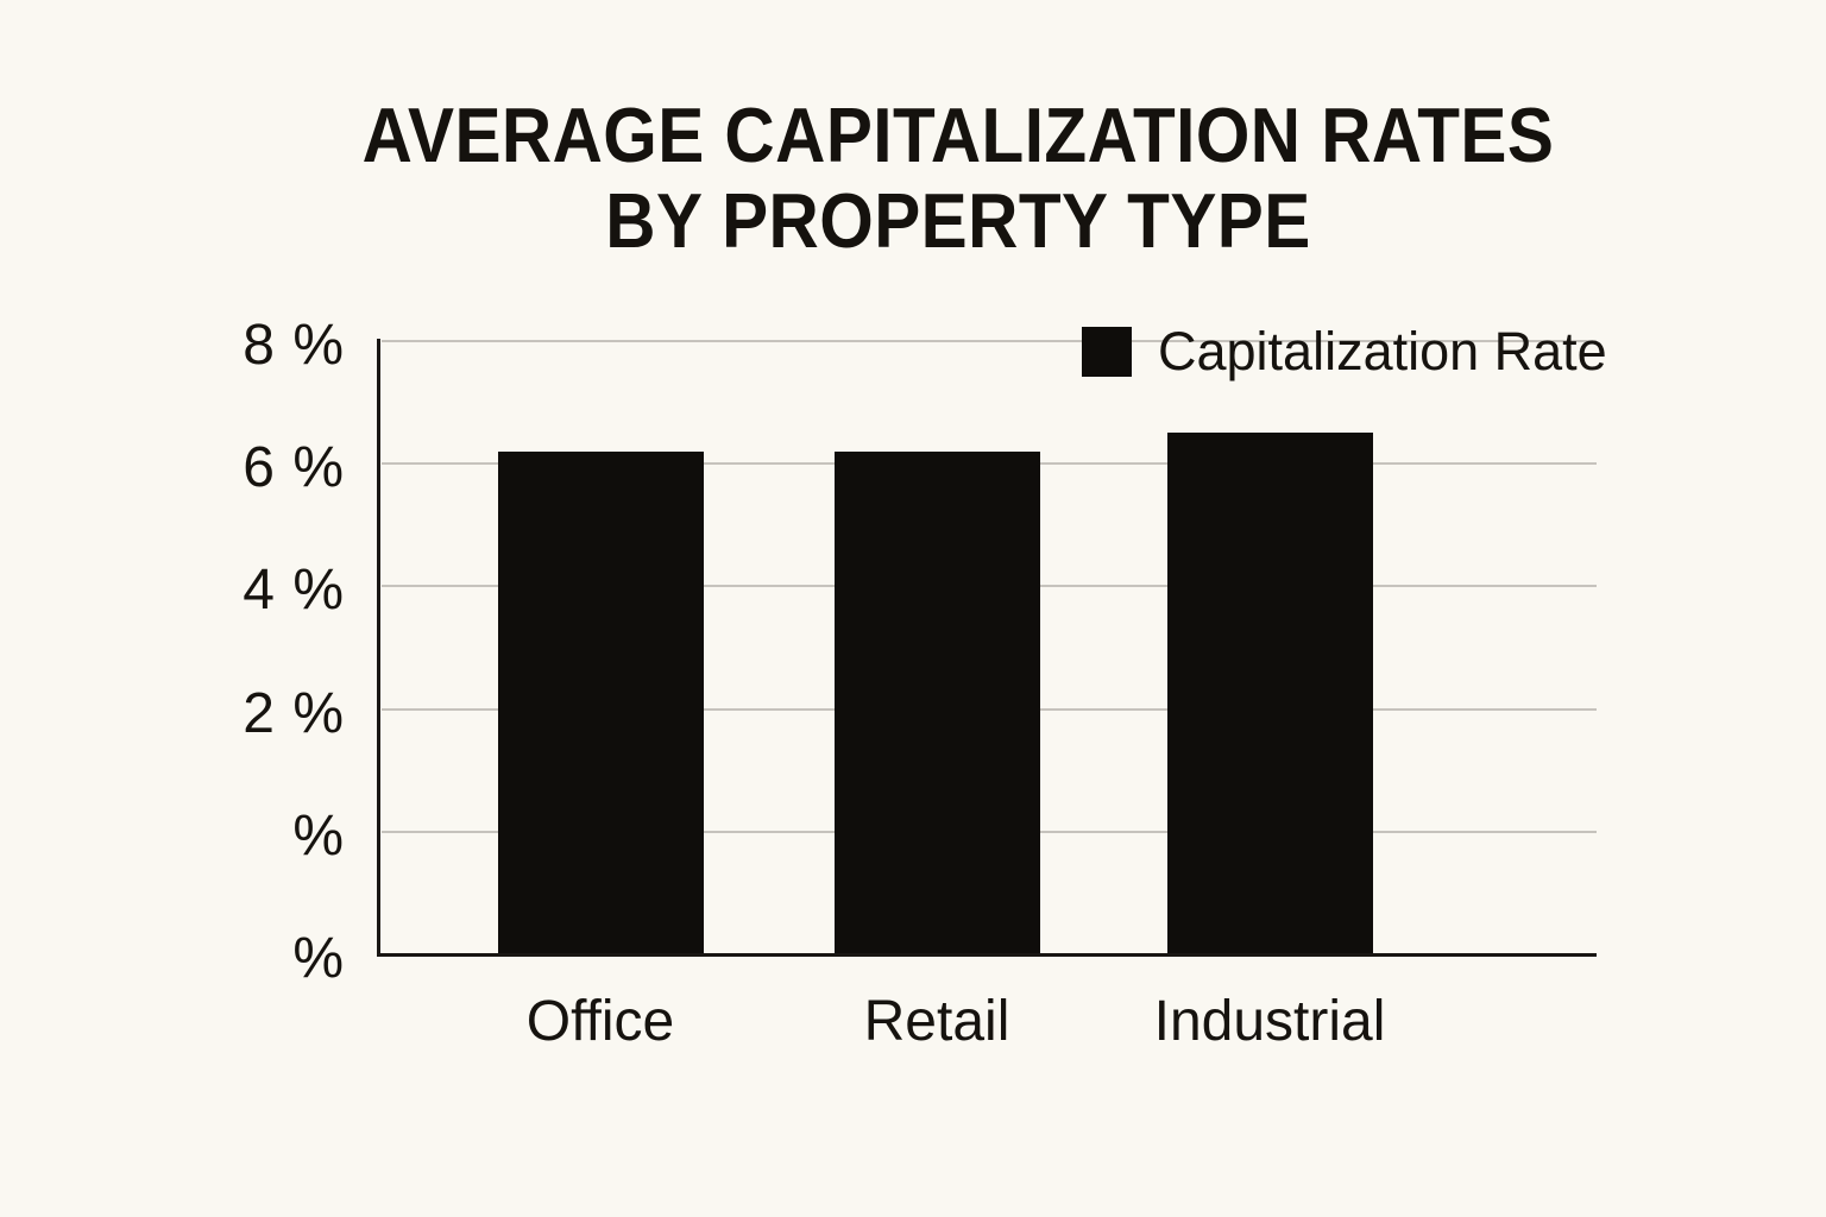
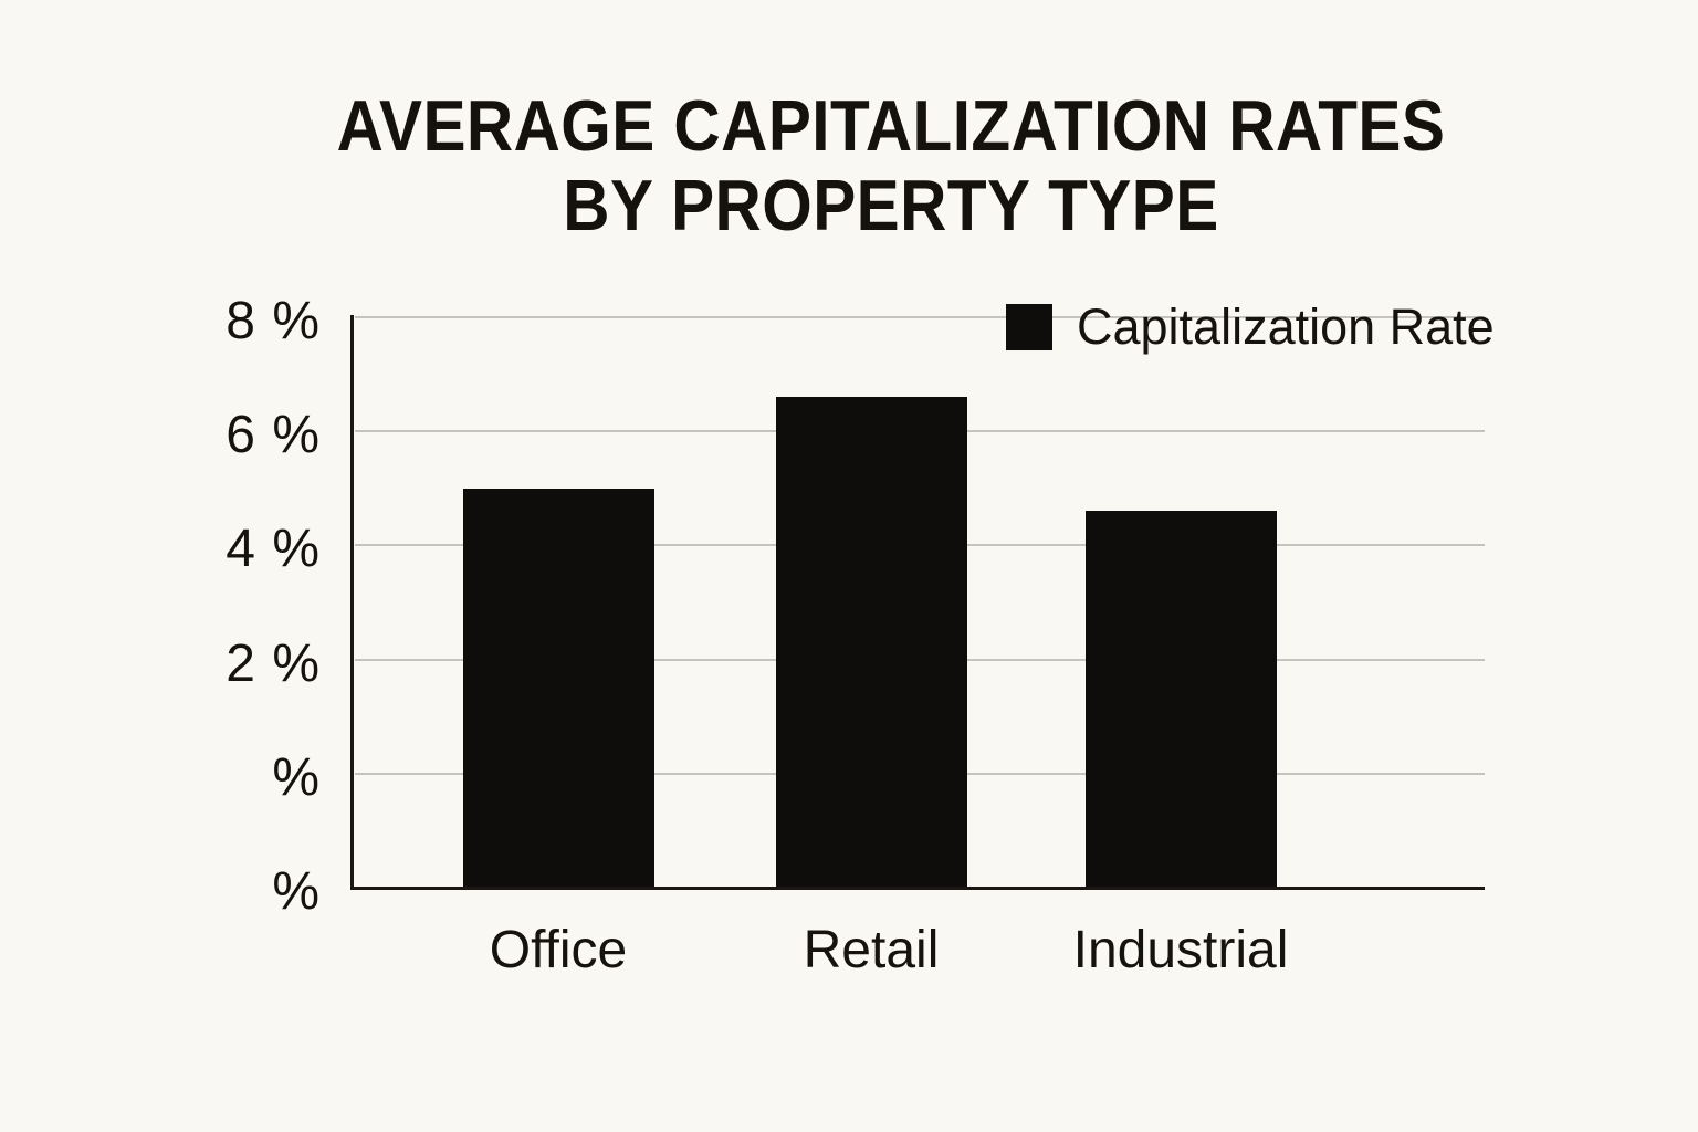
Office: 6.2% -> 5.0%
Retail: 6.2% -> 6.6%
Industrial: 6.5% -> 4.6%
